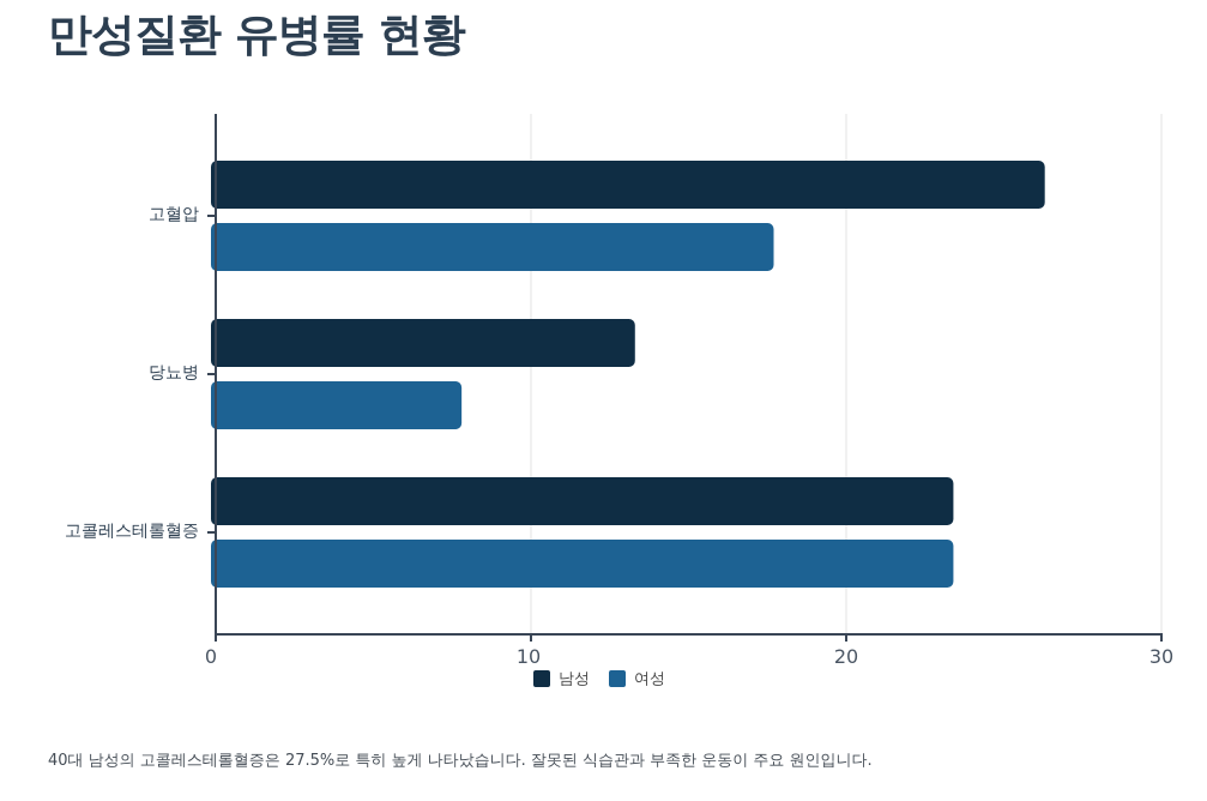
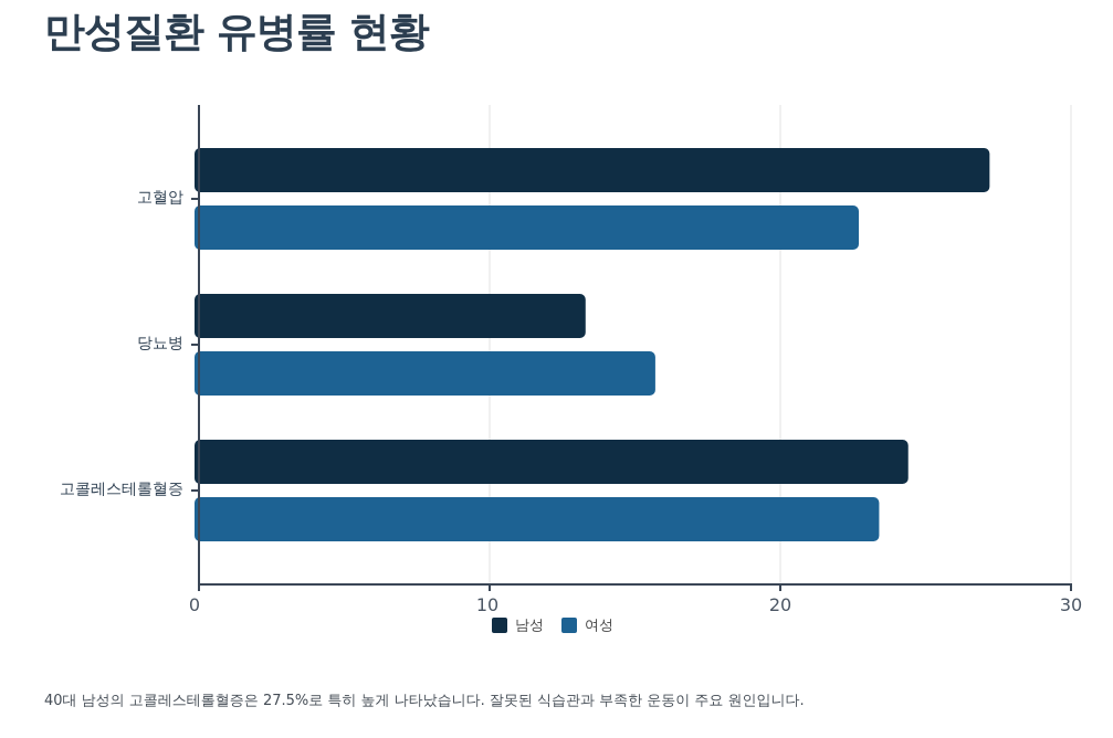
남성/고혈압: 26.3 -> 27.2
여성/고혈압: 17.7 -> 22.7
여성/당뇨병: 7.8 -> 15.7
남성/고콜레스테롤혈증: 23.4 -> 24.4
